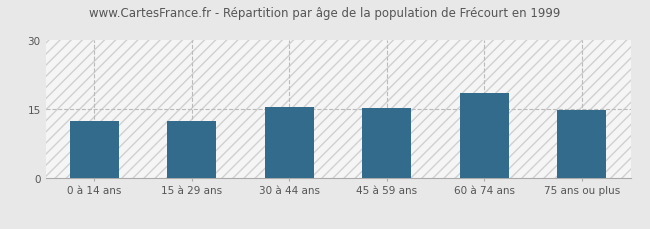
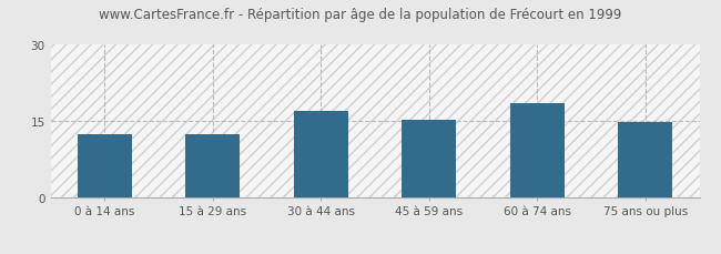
30 à 44 ans: 15.5 -> 17.0
